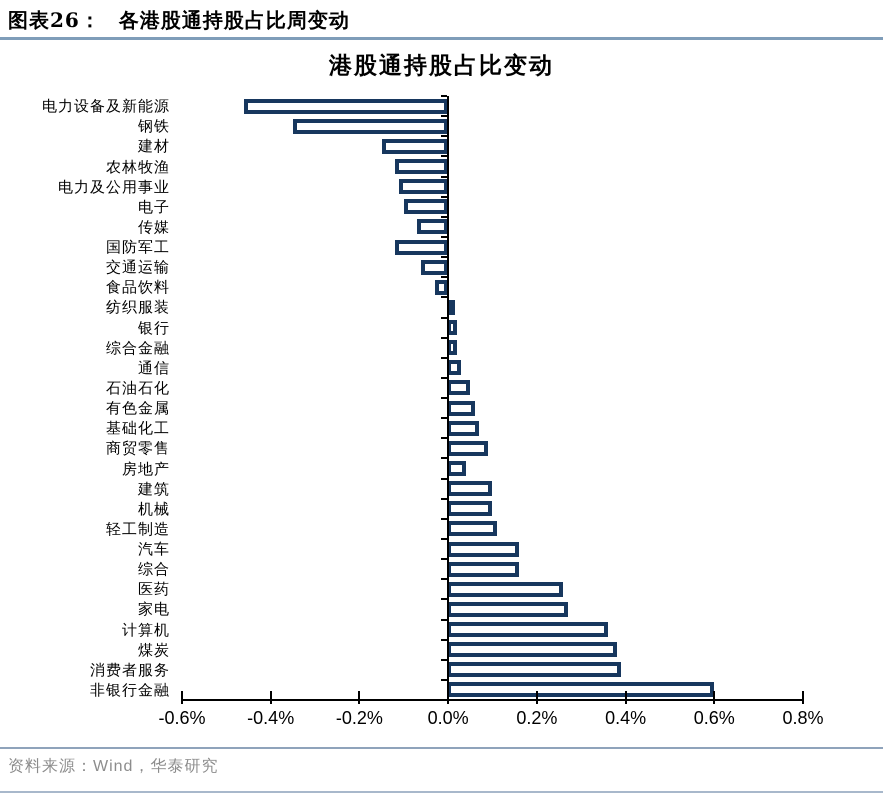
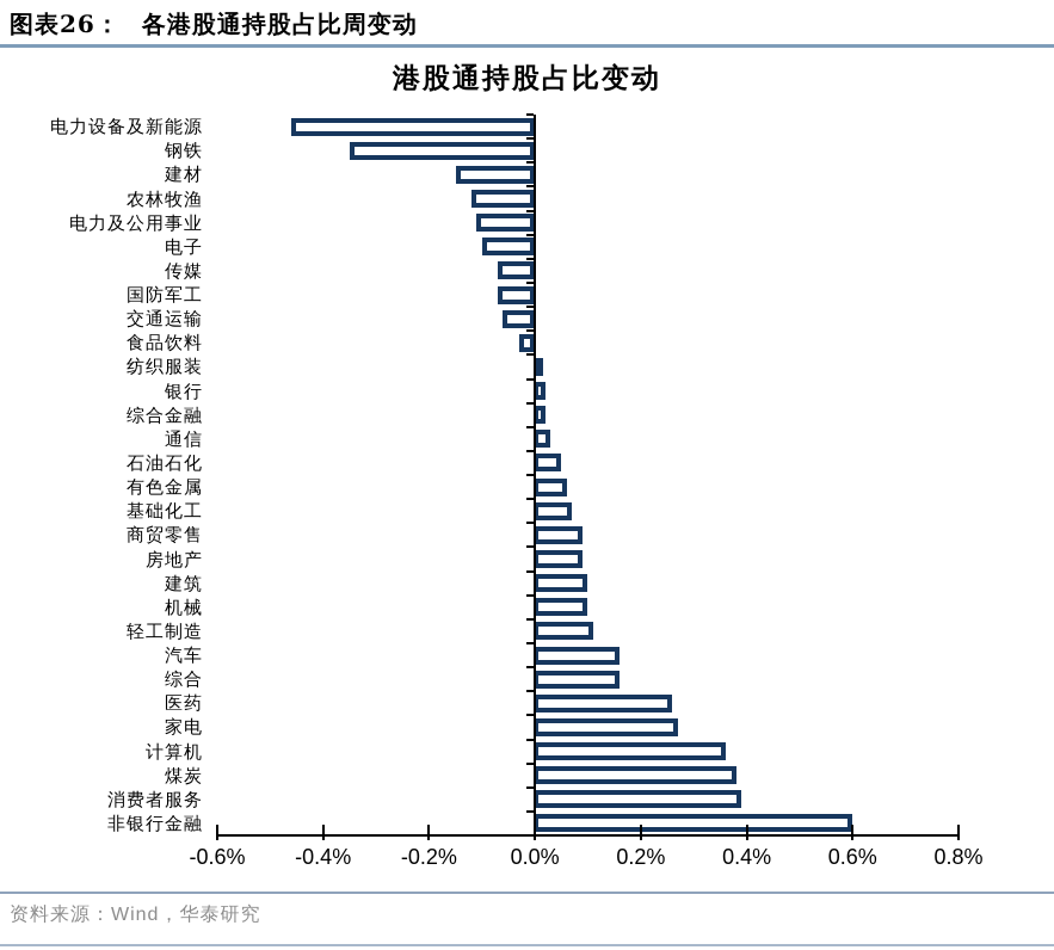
国防军工: -0.12% -> -0.07%
房地产: 0.04% -> 0.09%
